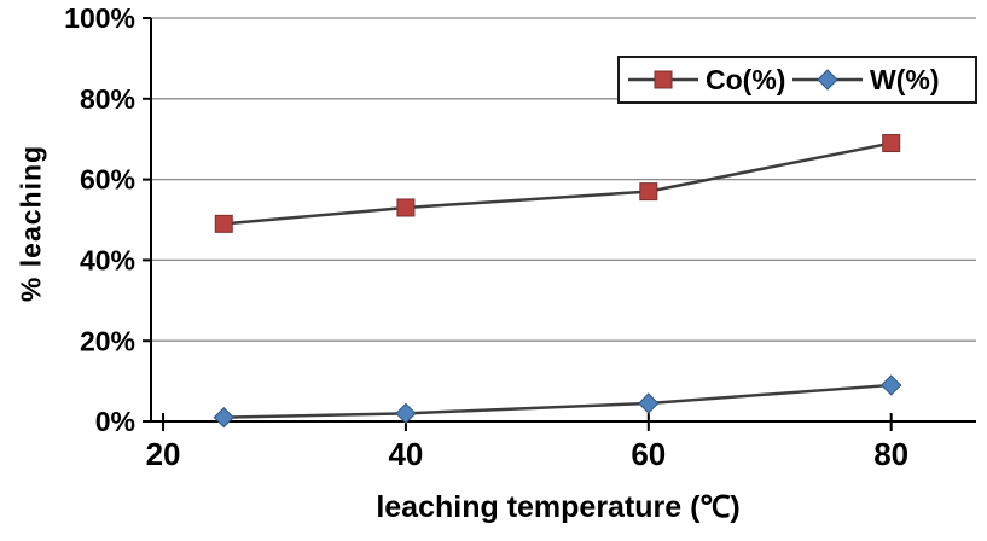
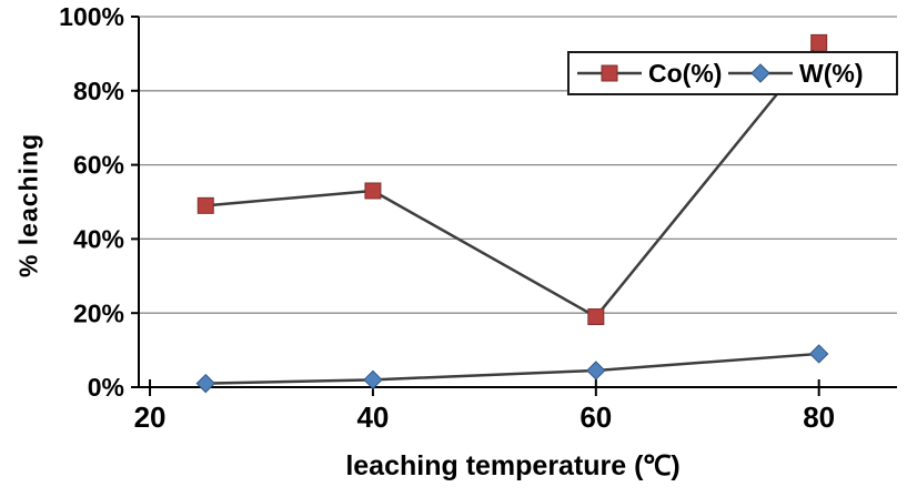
Co(%)/60: 57% -> 19%
Co(%)/80: 69% -> 93%
